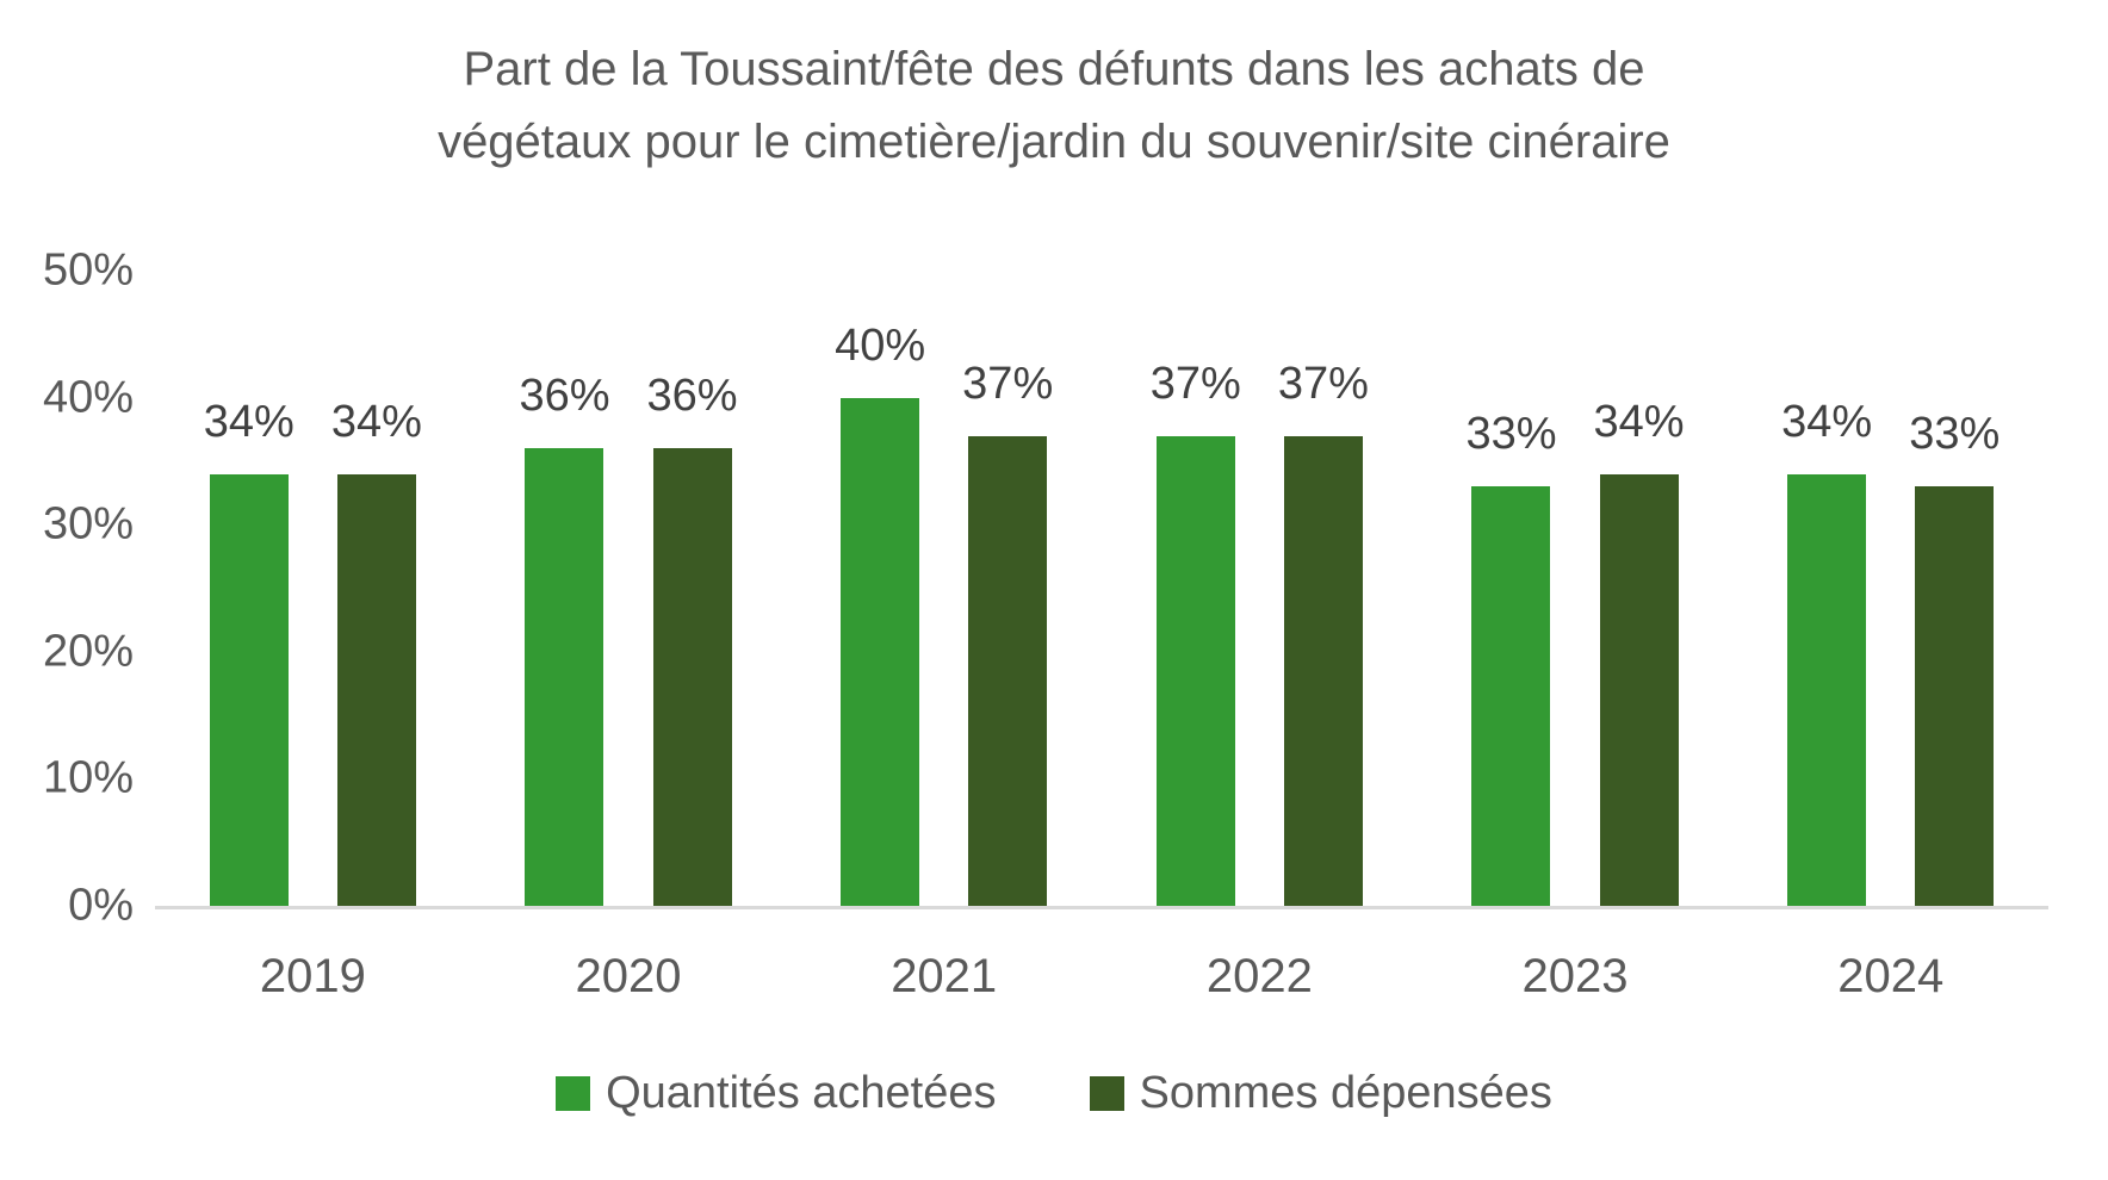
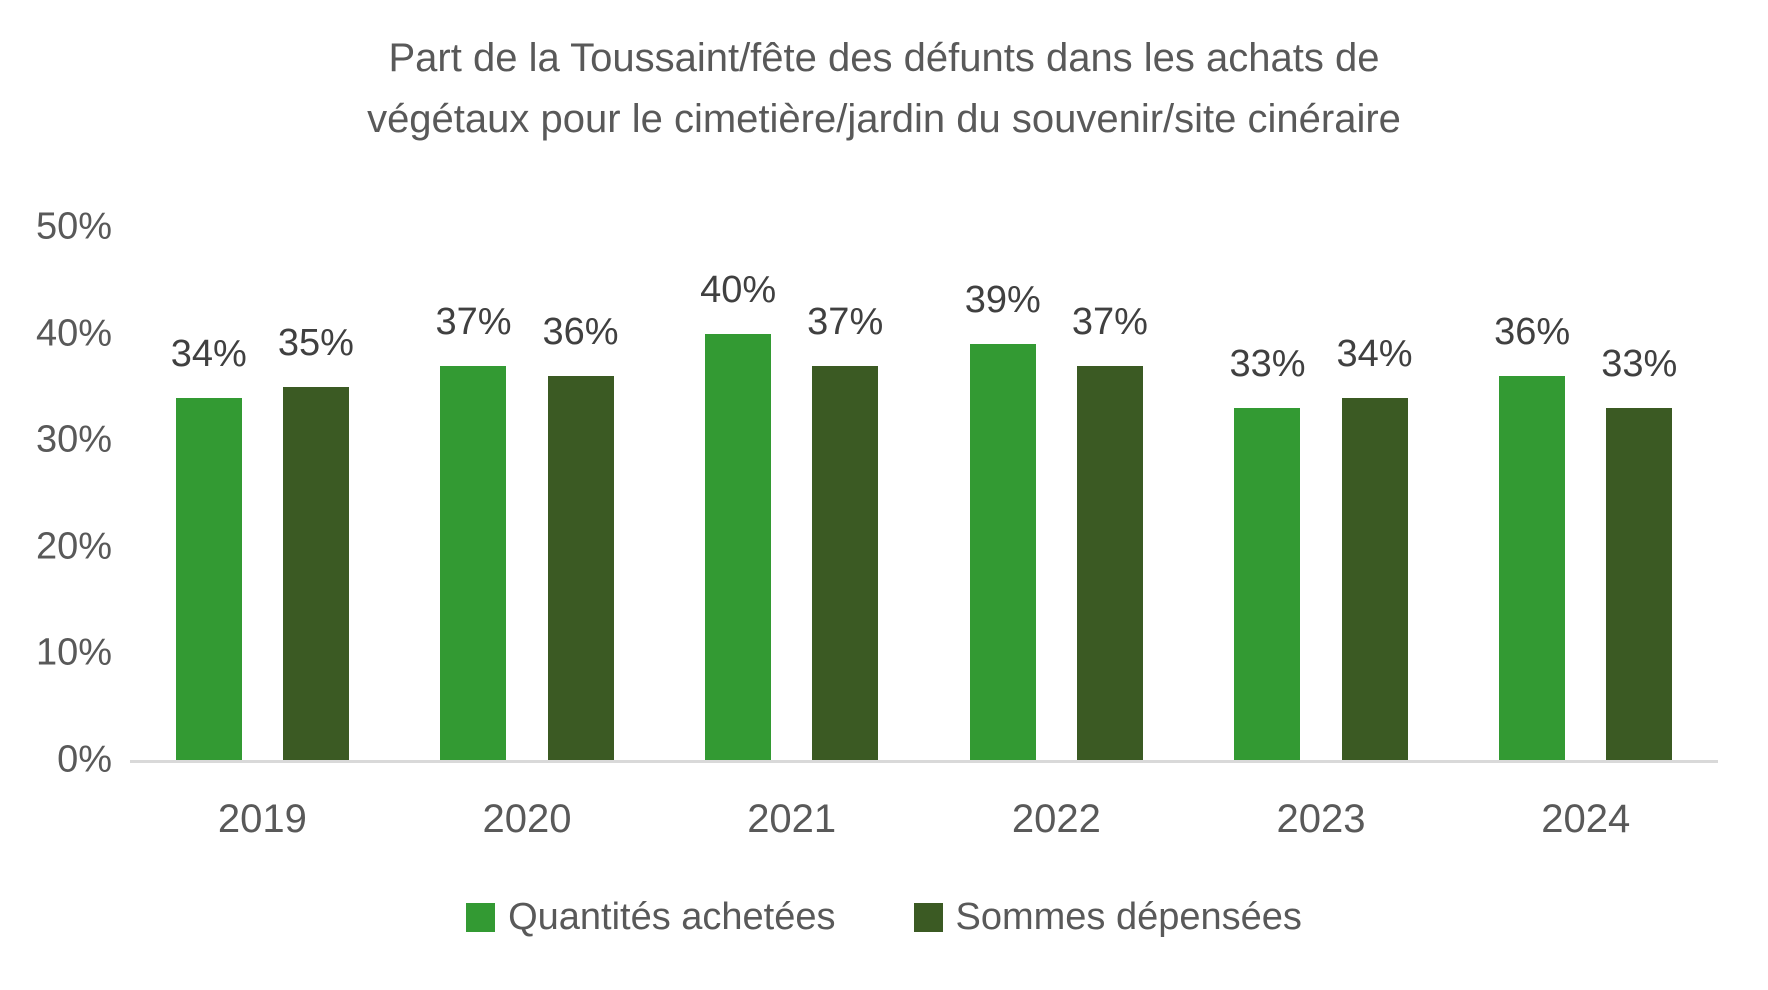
Sommes dépensées/2019: 34% -> 35%
Quantités achetées/2020: 36% -> 37%
Quantités achetées/2022: 37% -> 39%
Quantités achetées/2024: 34% -> 36%
